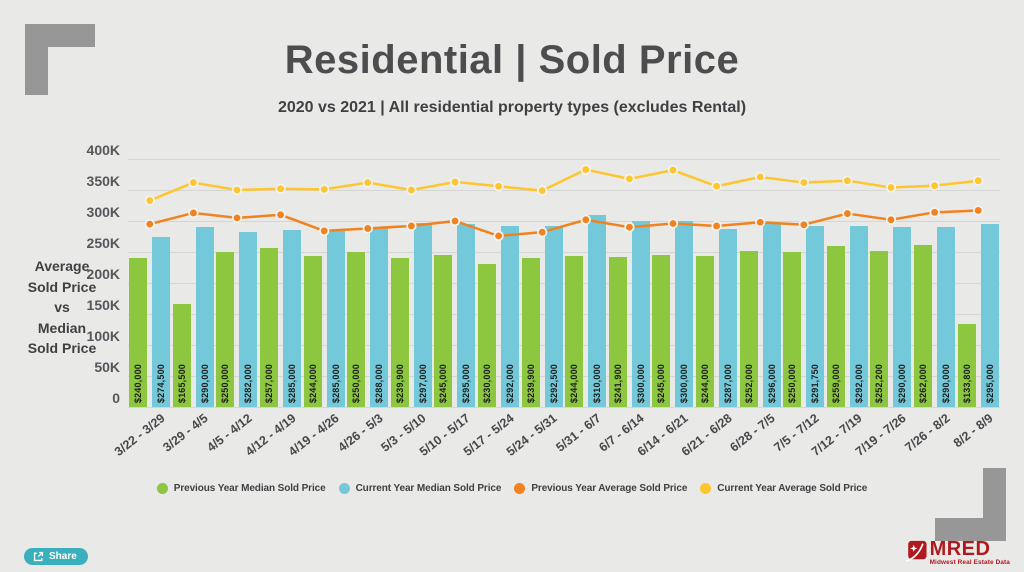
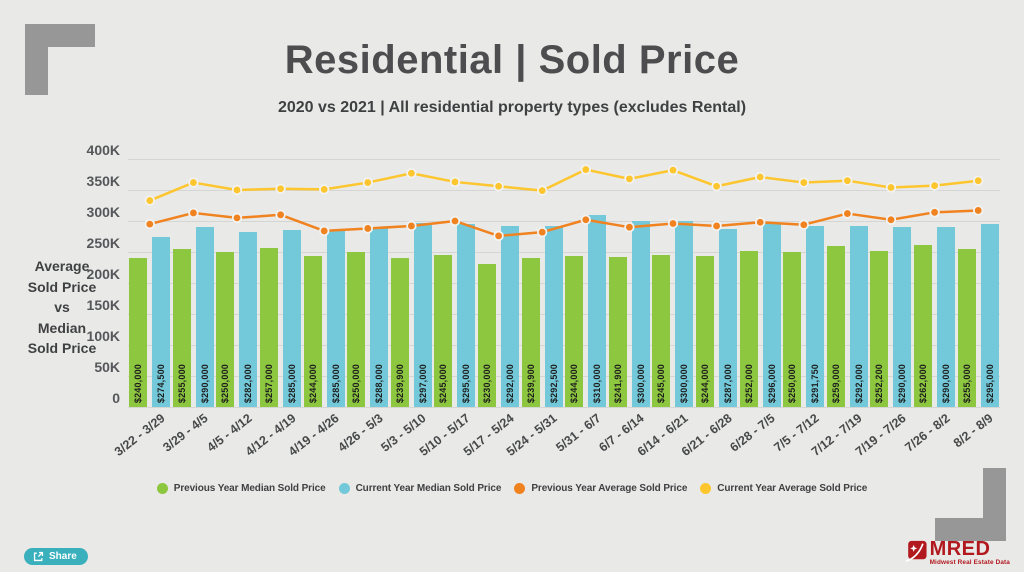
Previous Year Median Sold Price/3/29 - 4/5: $165,500 -> $255,000
Current Year Average Sold Price/5/3 - 5/10: 350K -> 380K
Previous Year Median Sold Price/8/2 - 8/9: $133,800 -> $255,000
